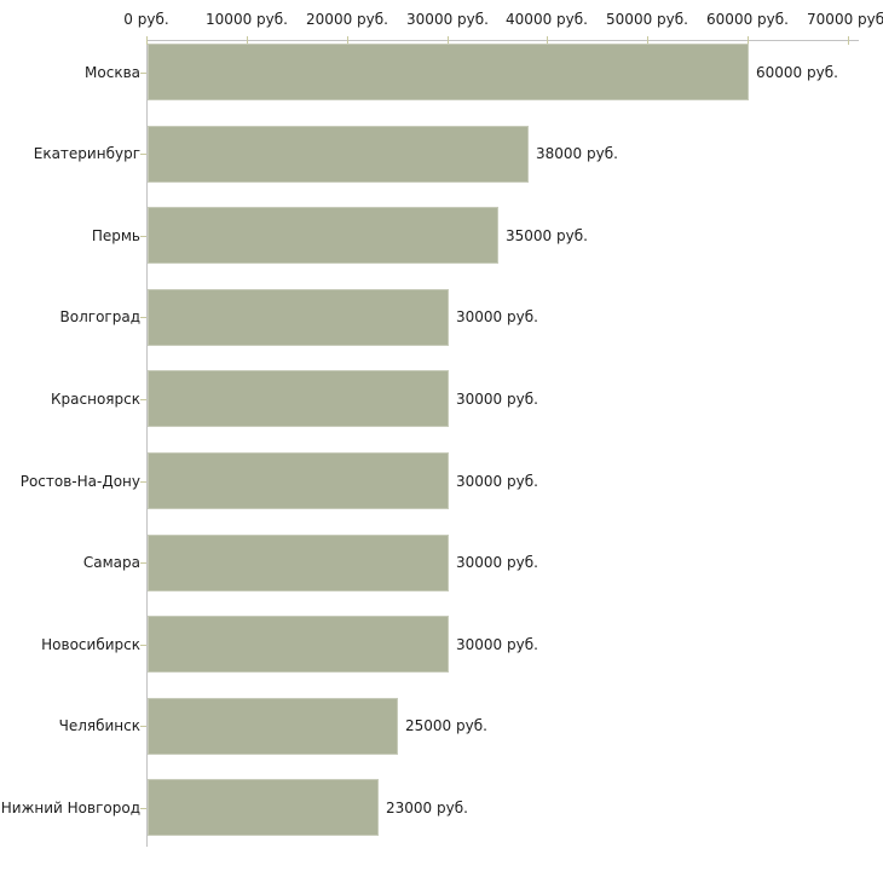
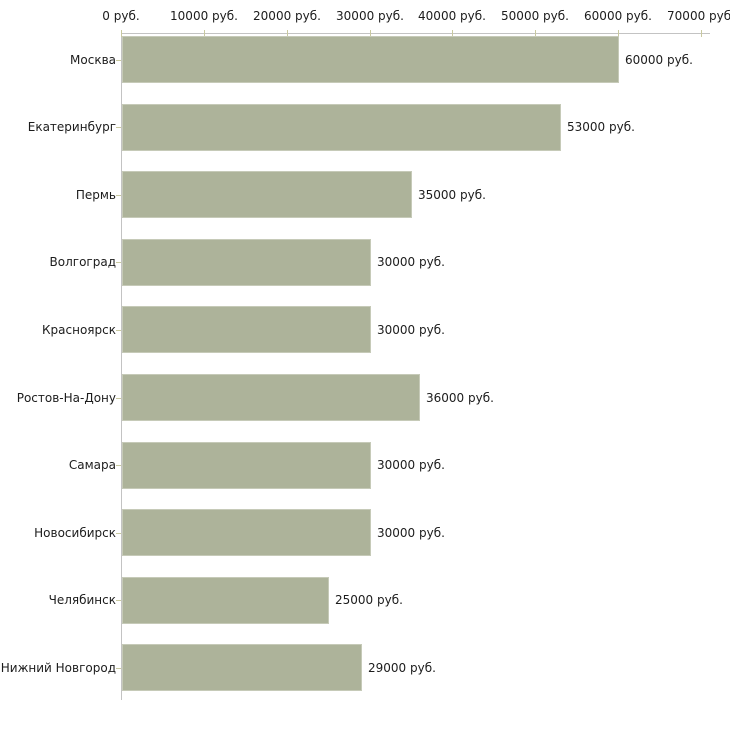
Екатеринбург: 38000 -> 53000
Ростов-На-Дону: 30000 -> 36000
Нижний Новгород: 23000 -> 29000
